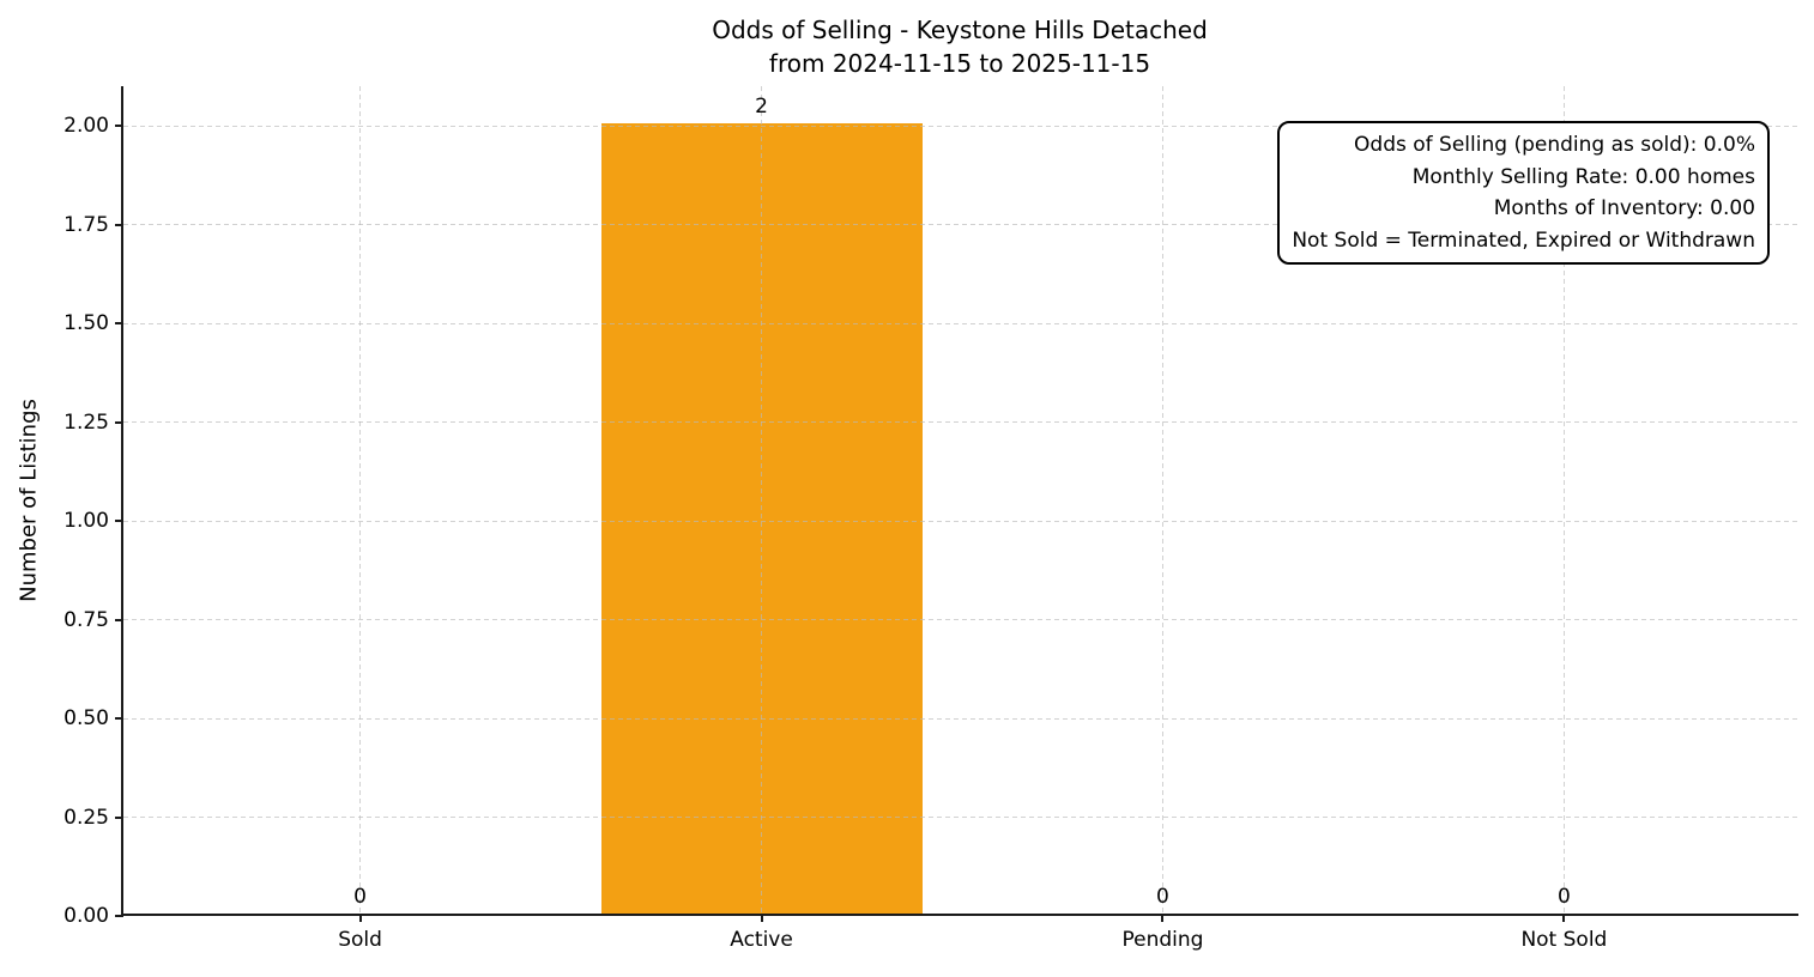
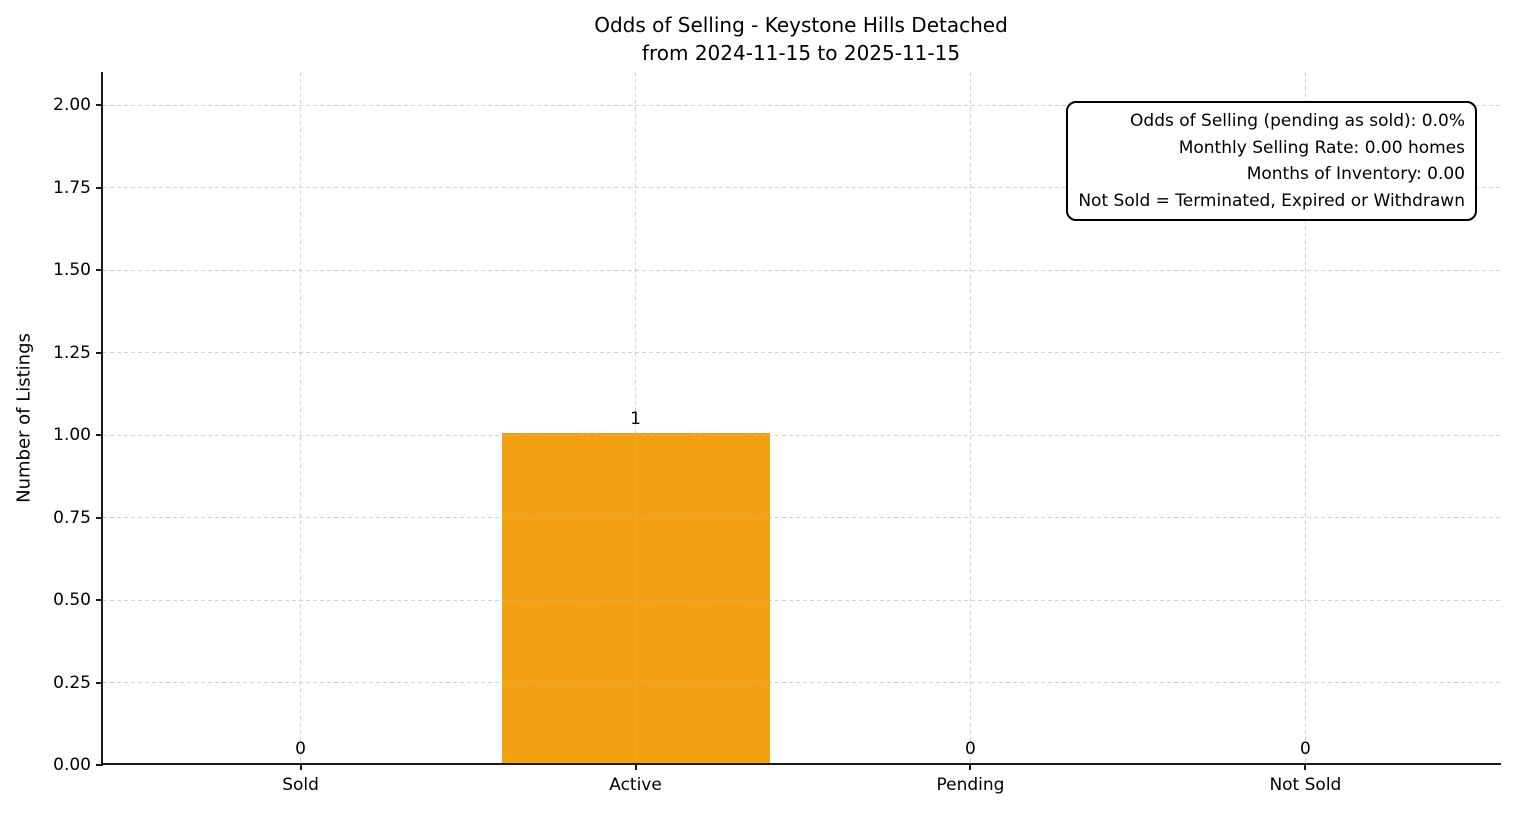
Active: 2 -> 1
